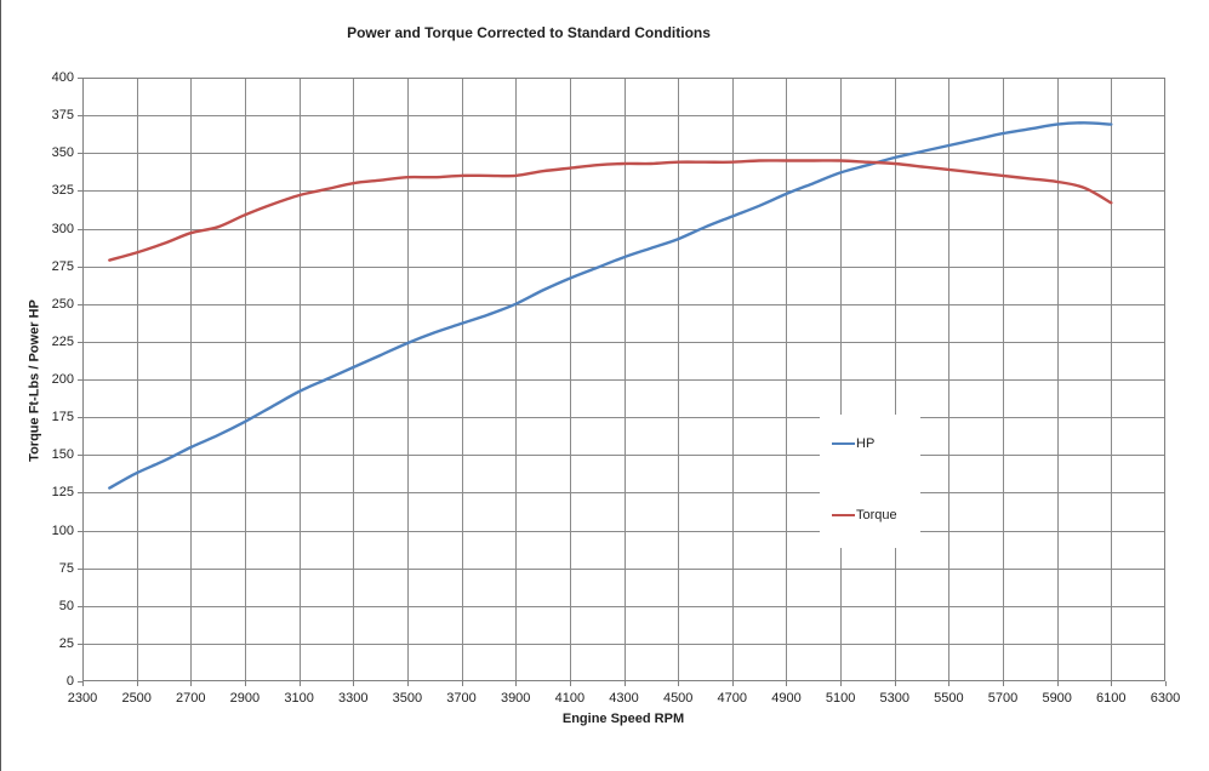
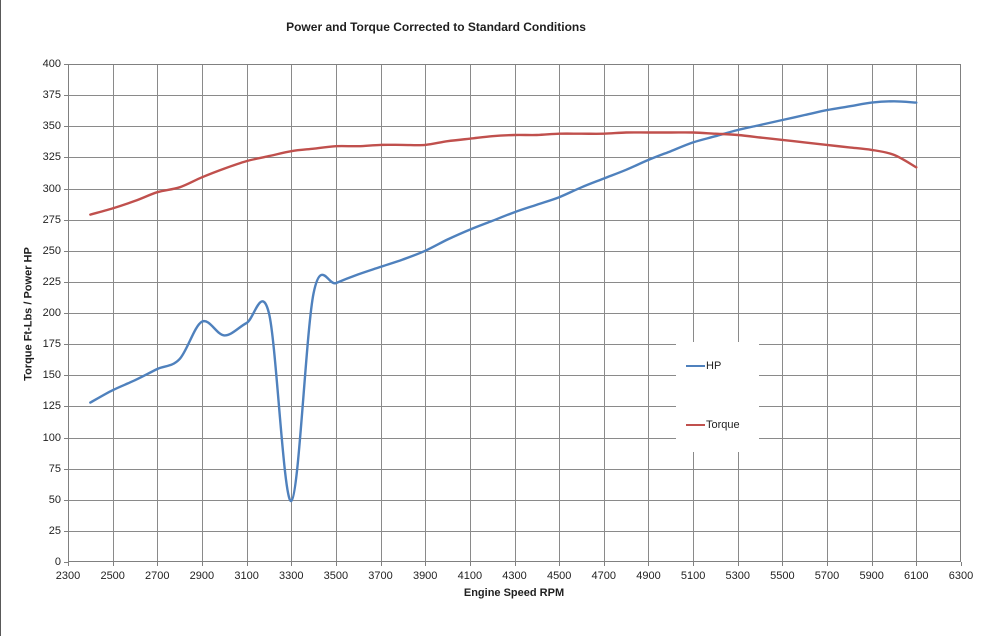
HP/2900: 172 -> 193
HP/3300: 208 -> 49
